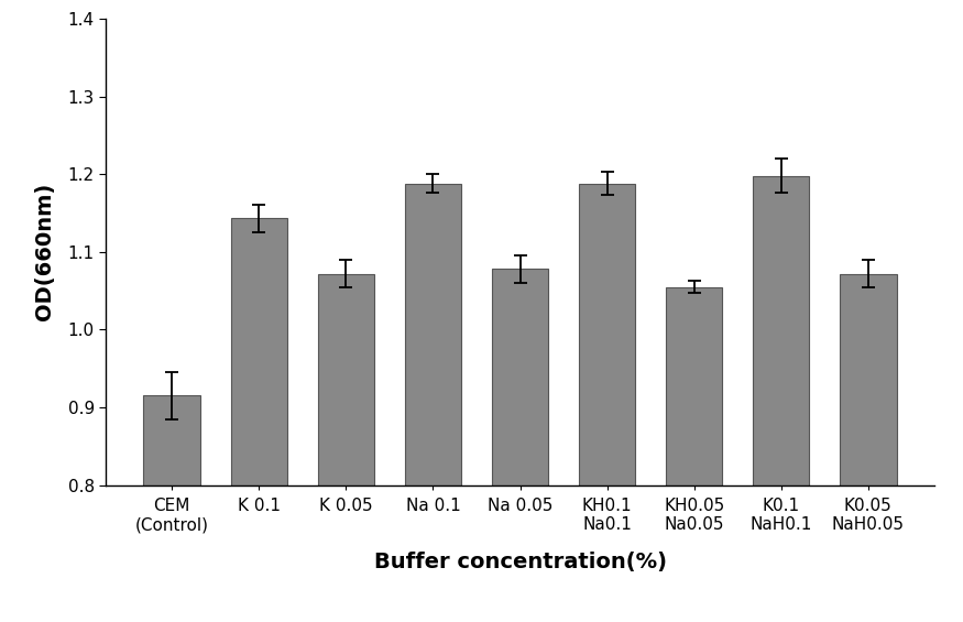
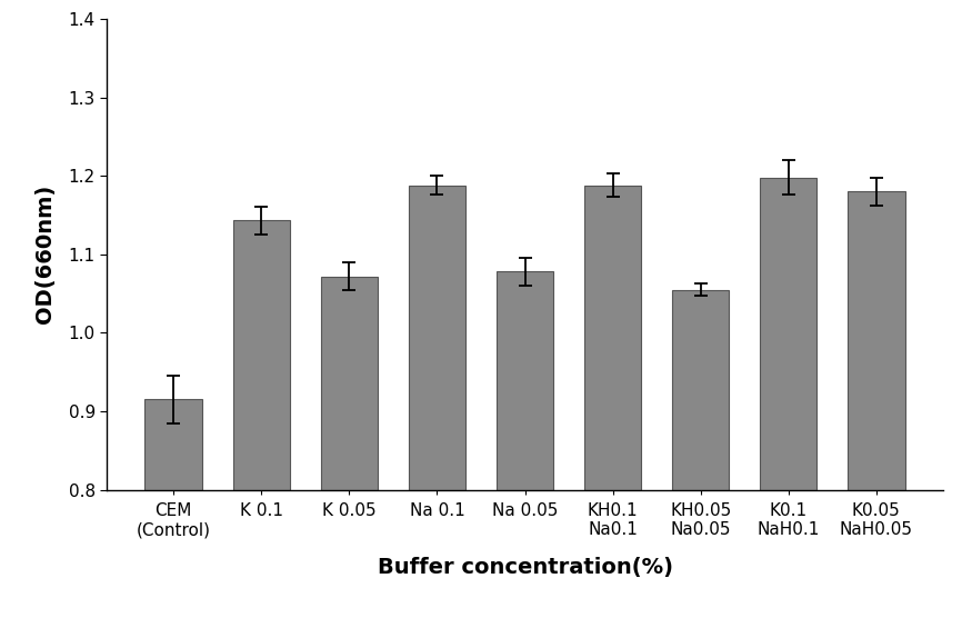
K0.05 NaH0.05: 1.072 -> 1.180
